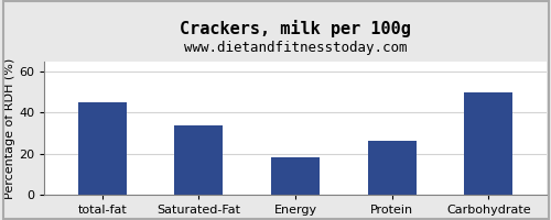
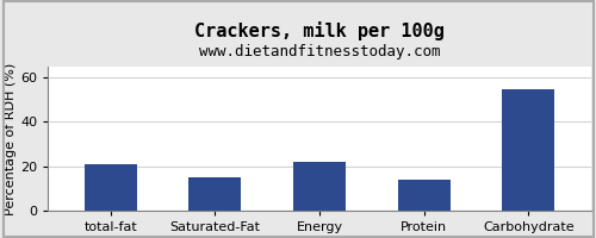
total-fat: 45 -> 21
Saturated-Fat: 34 -> 15
Energy: 18 -> 22
Protein: 26 -> 14
Carbohydrate: 50 -> 55
